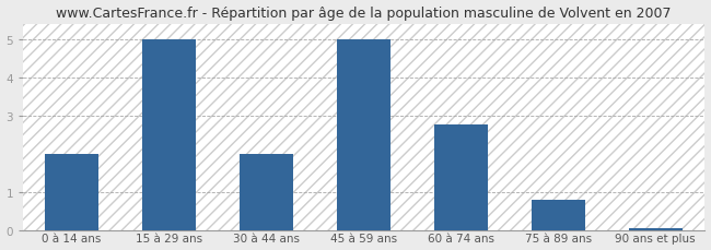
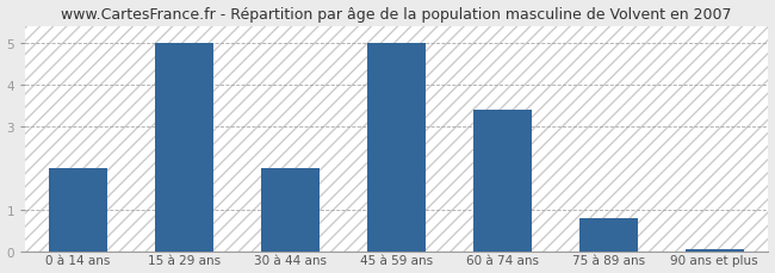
60 à 74 ans: 2.75 -> 3.40
